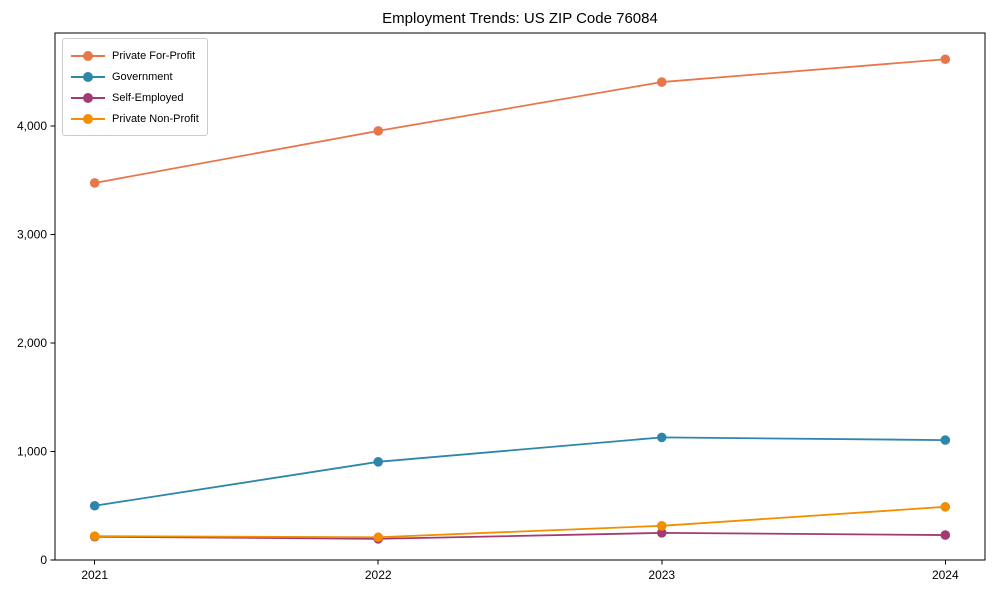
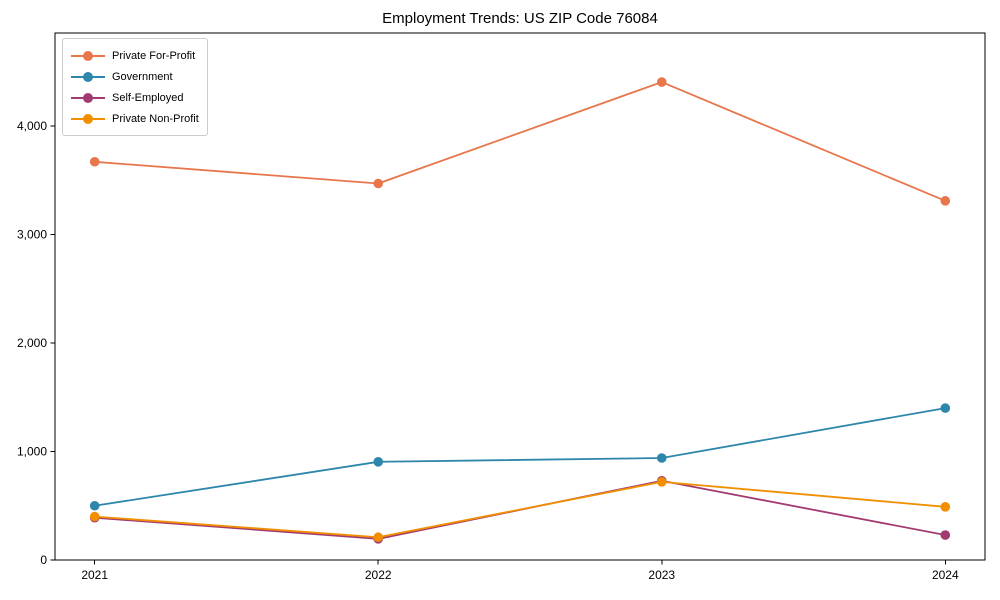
Private For-Profit/2021: 3480 -> 3670
Self-Employed/2021: 220 -> 390
Private Non-Profit/2021: 220 -> 400
Private For-Profit/2022: 3960 -> 3470
Government/2023: 1130 -> 940
Self-Employed/2023: 250 -> 730
Private Non-Profit/2023: 320 -> 720
Private For-Profit/2024: 4620 -> 3310
Government/2024: 1100 -> 1400
